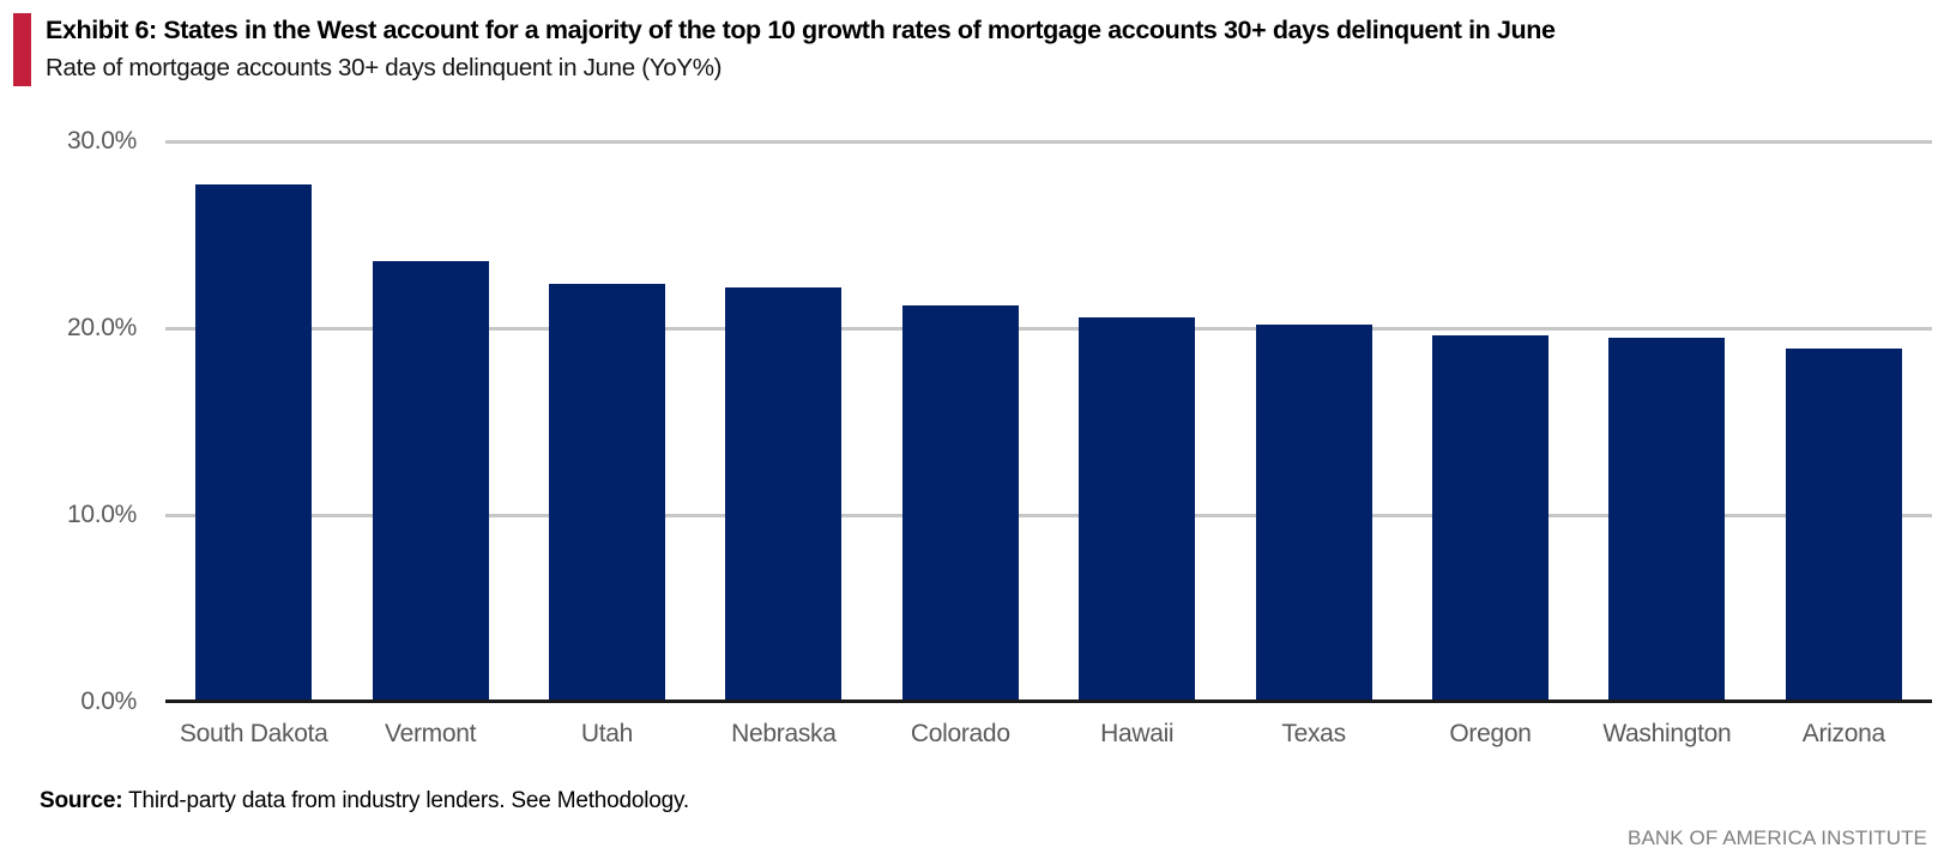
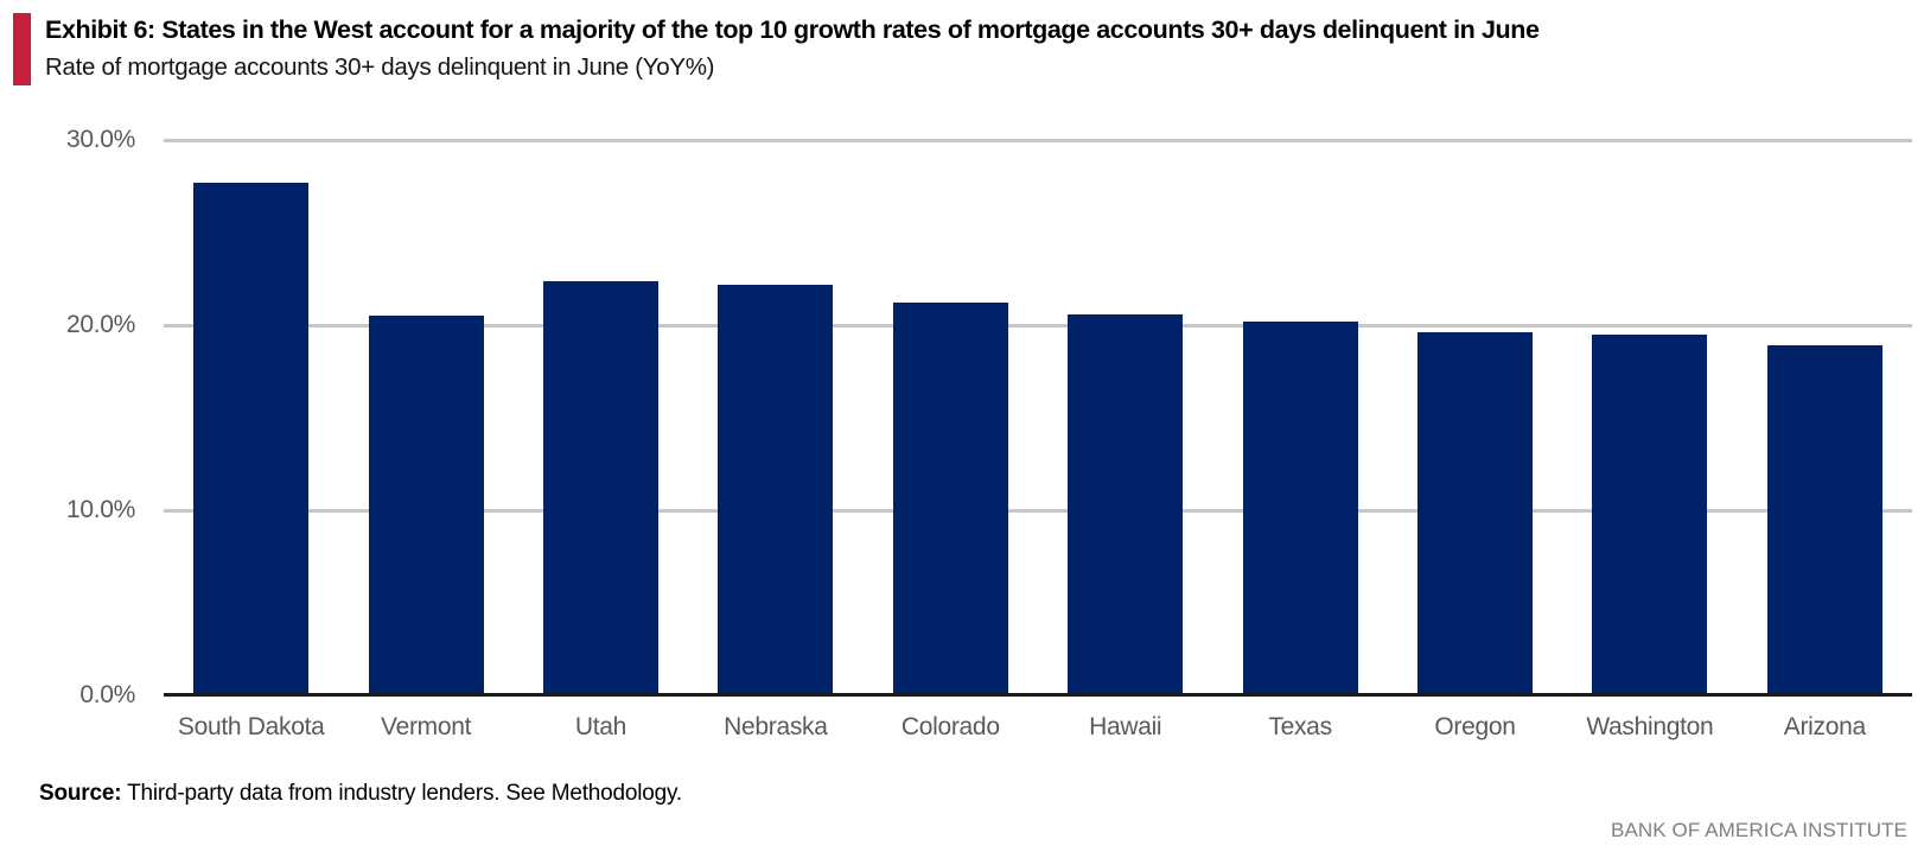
Vermont: 23.6% -> 20.5%
